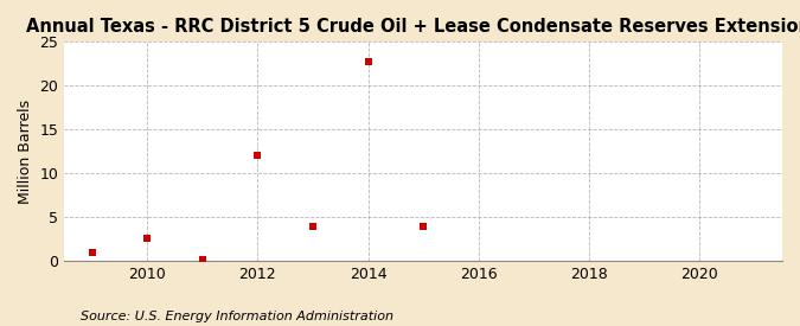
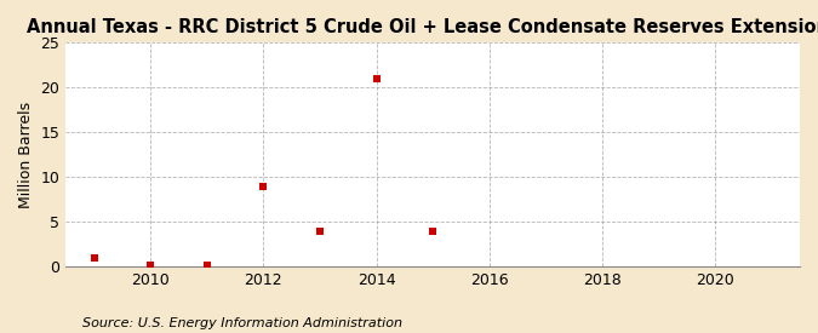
2010: 2.6 -> 0.1
2012: 12.0 -> 9.0
2014: 22.8 -> 21.0
